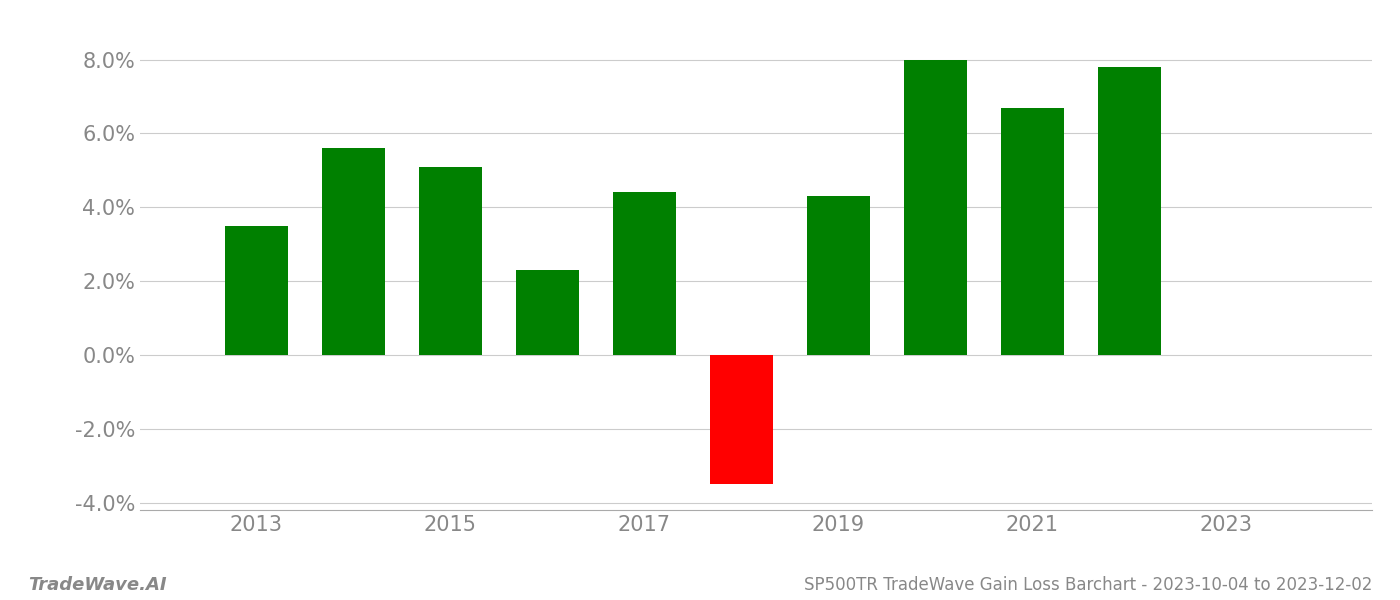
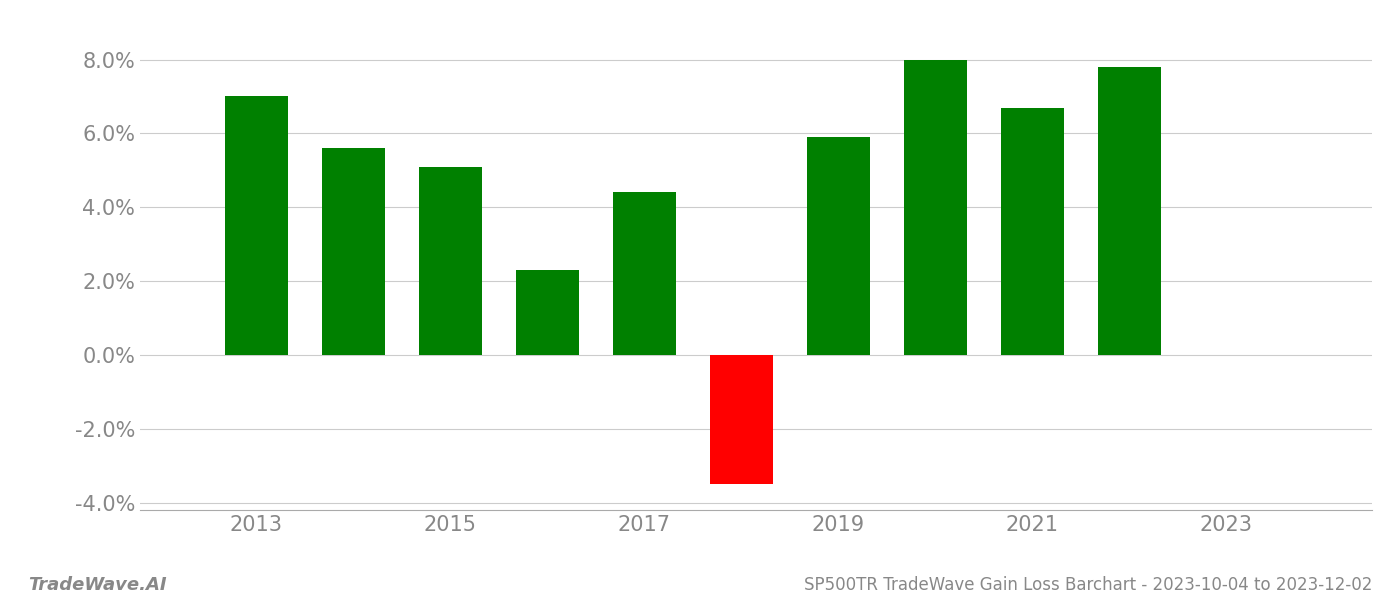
2013: 3.5% -> 7.0%
2019: 4.3% -> 5.9%
